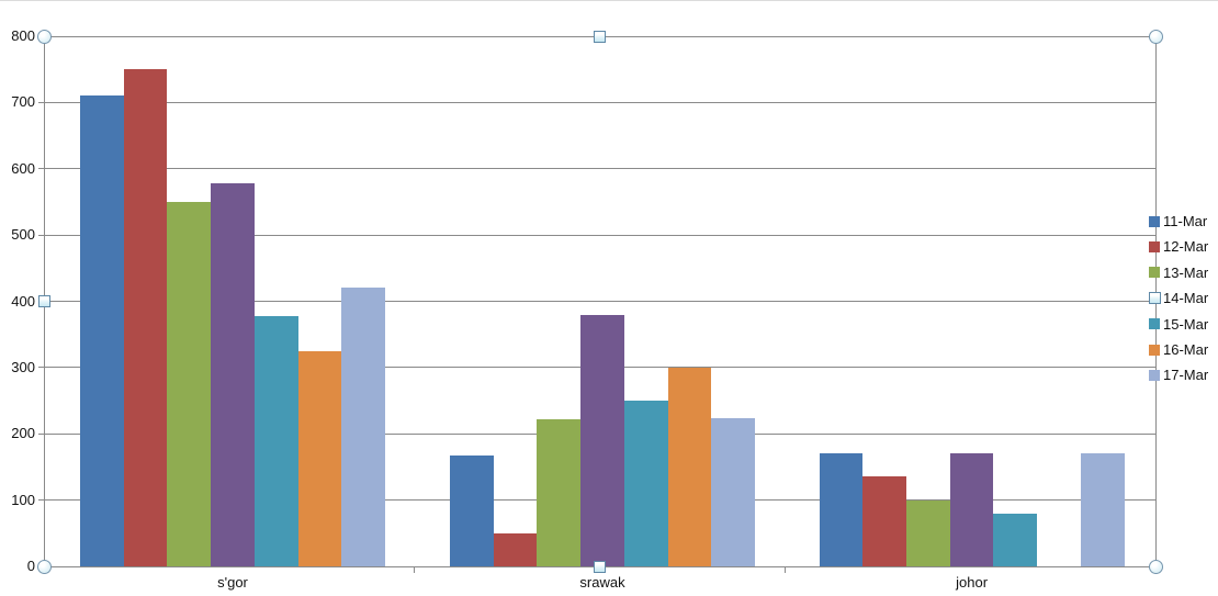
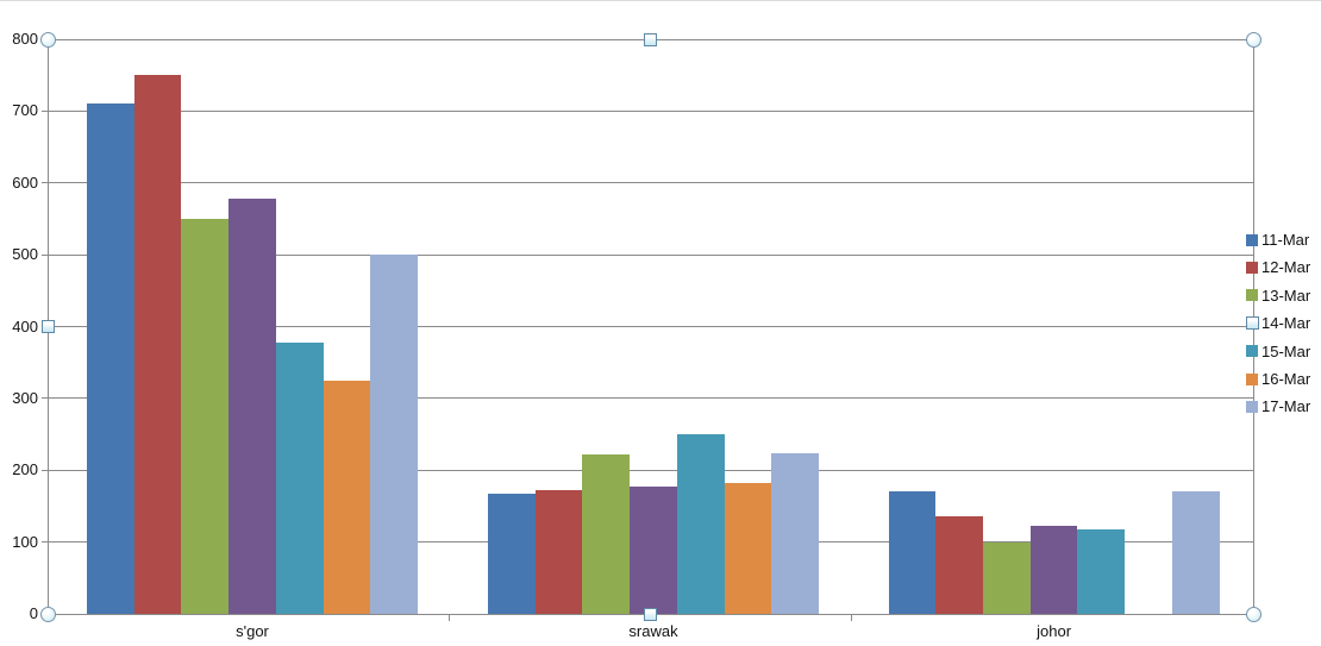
17-Mar/s'gor: 420 -> 500
12-Mar/srawak: 50 -> 170
14-Mar/srawak: 380 -> 180
16-Mar/srawak: 300 -> 180
14-Mar/johor: 170 -> 120
15-Mar/johor: 80 -> 120
